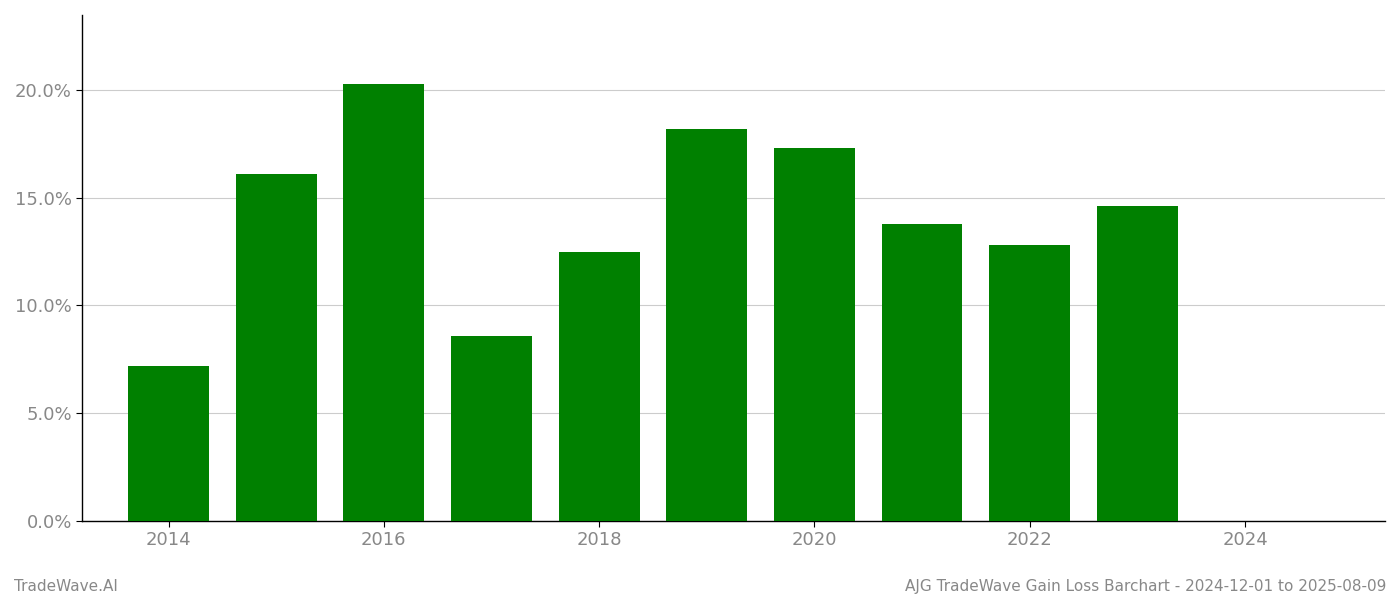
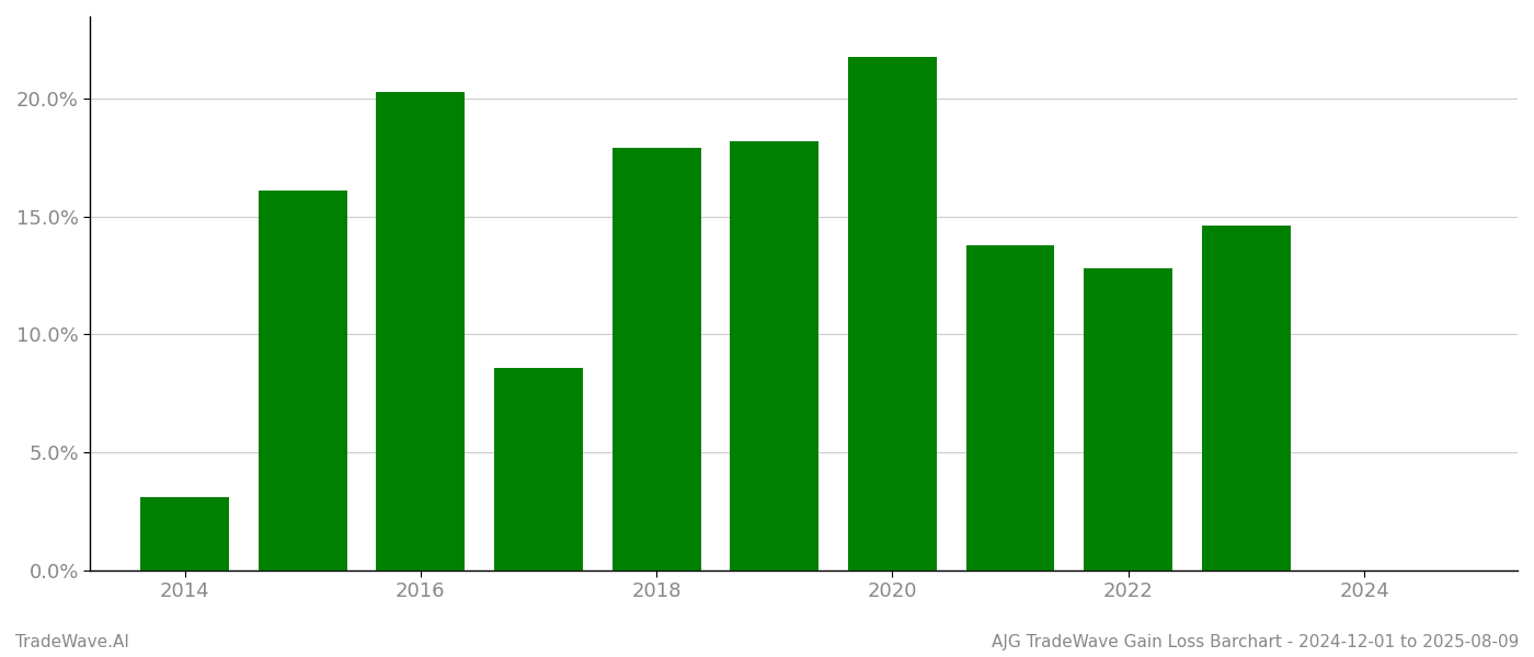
2014: 7.2% -> 3.1%
2018: 12.5% -> 17.9%
2020: 17.3% -> 21.8%
